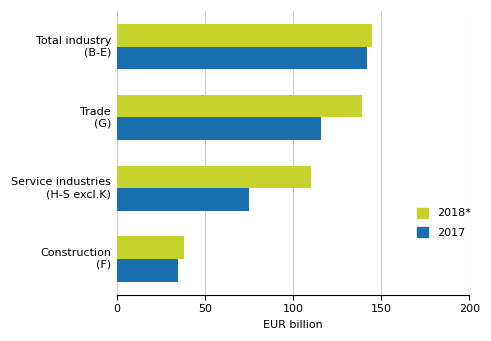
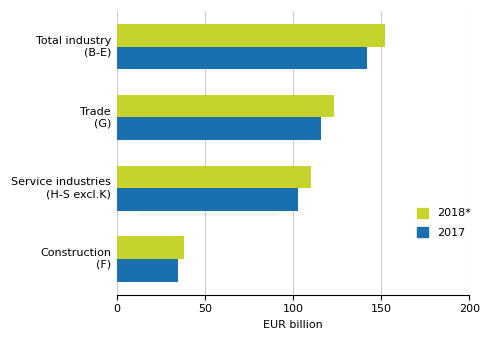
2018*/Total industry (B-E): 145 -> 152
2018*/Trade (G): 139 -> 123
2017/Service industries (H-S excl.K): 75 -> 103
